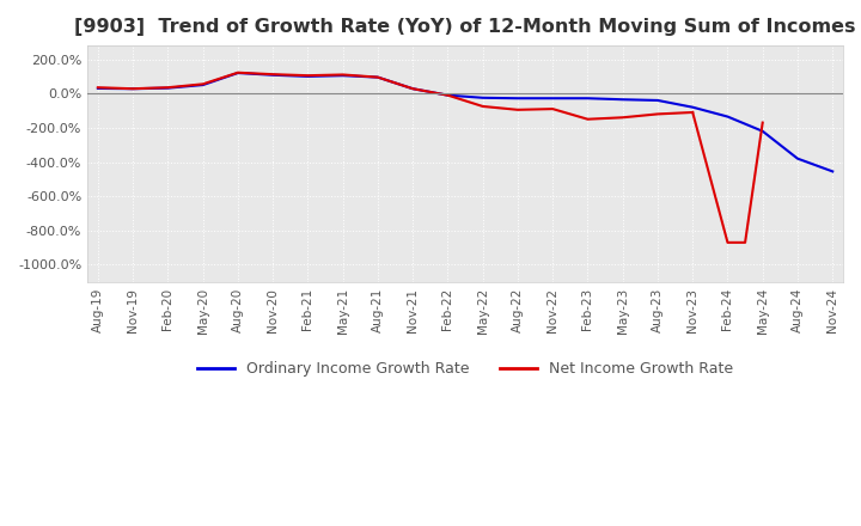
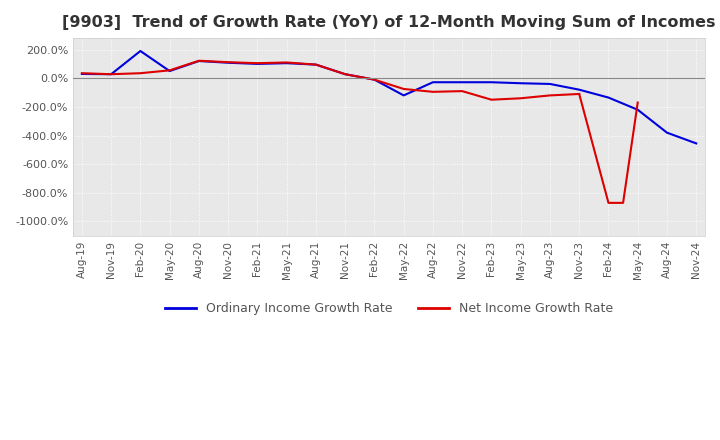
Ordinary Income Growth Rate/Feb-20: 30% -> 190%
Ordinary Income Growth Rate/May-22: -20% -> -120%
